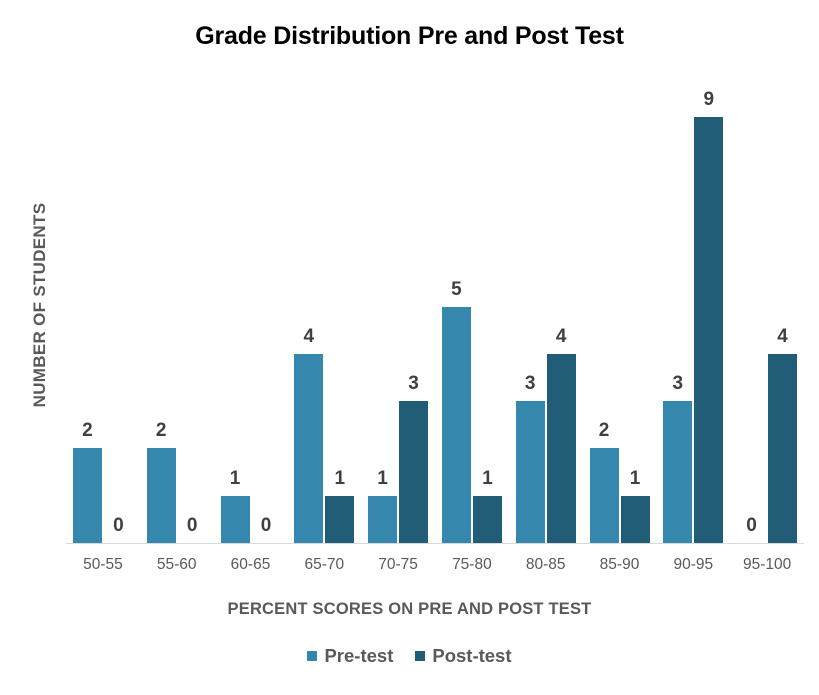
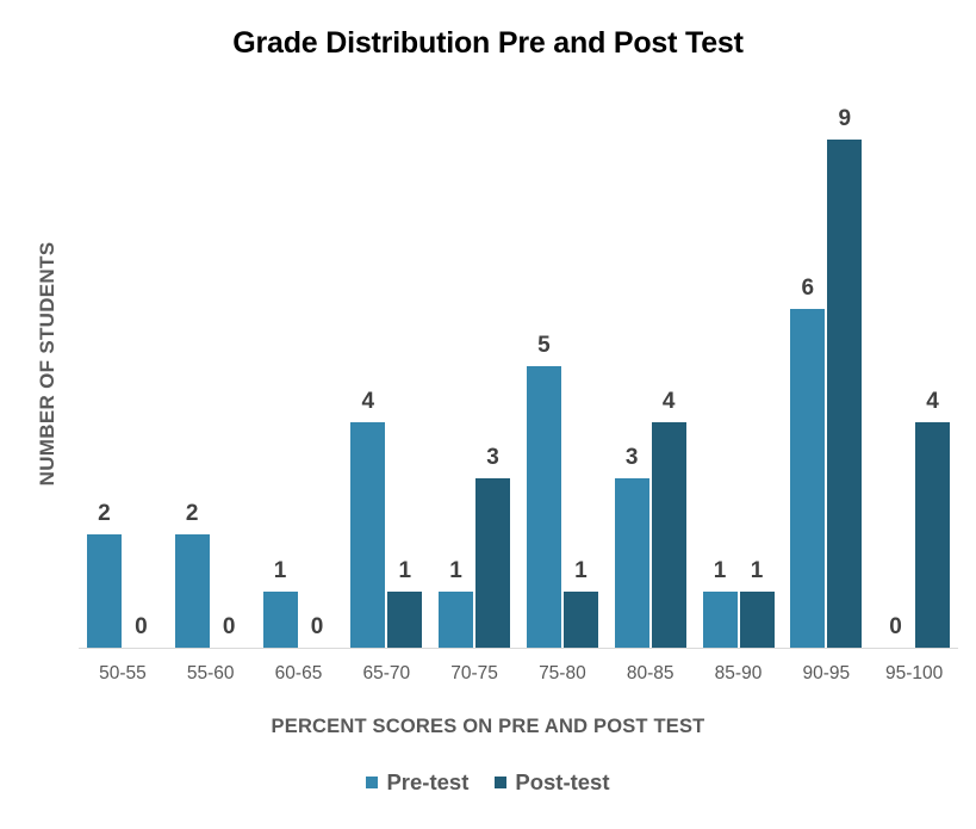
Pre-test/85-90: 2 -> 1
Pre-test/90-95: 3 -> 6
